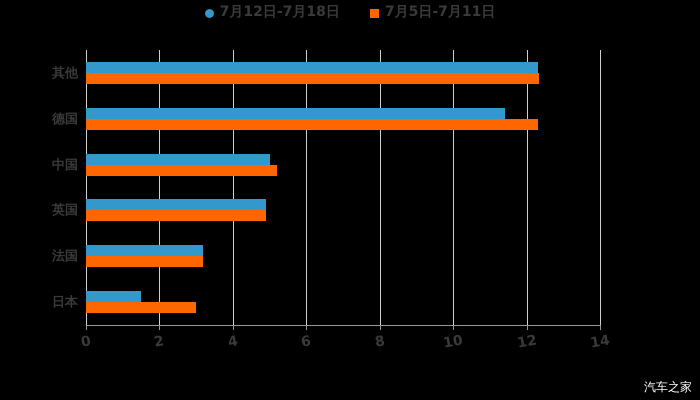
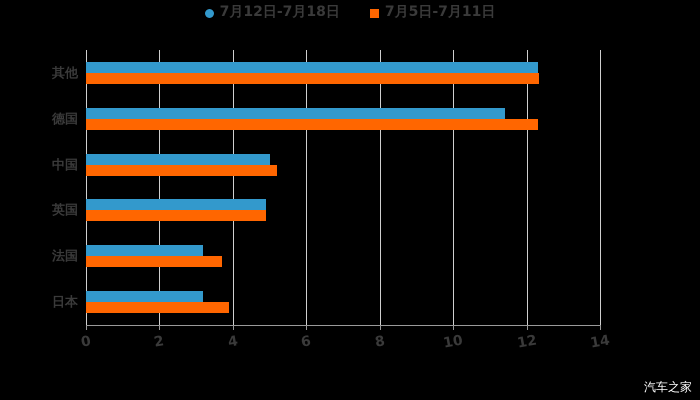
7月5日-7月11日/法国: 3.2 -> 3.7
7月12日-7月18日/日本: 1.5 -> 3.2
7月5日-7月11日/日本: 3.0 -> 3.9
